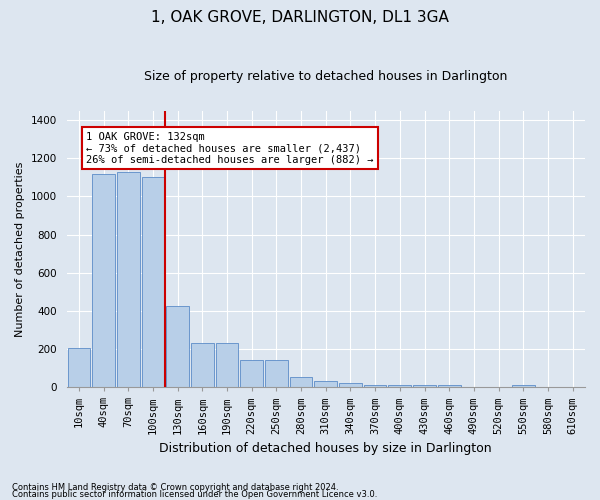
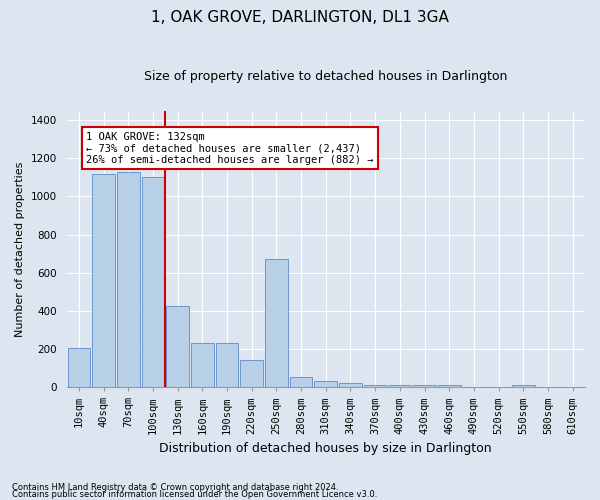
250sqm: 140 -> 670
